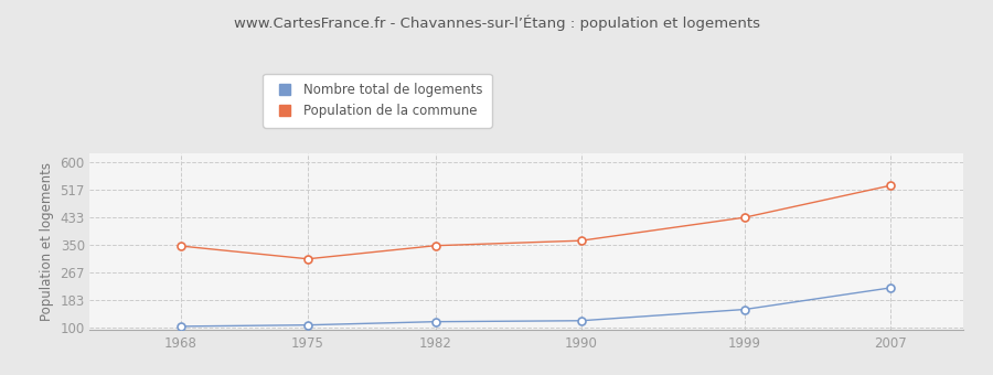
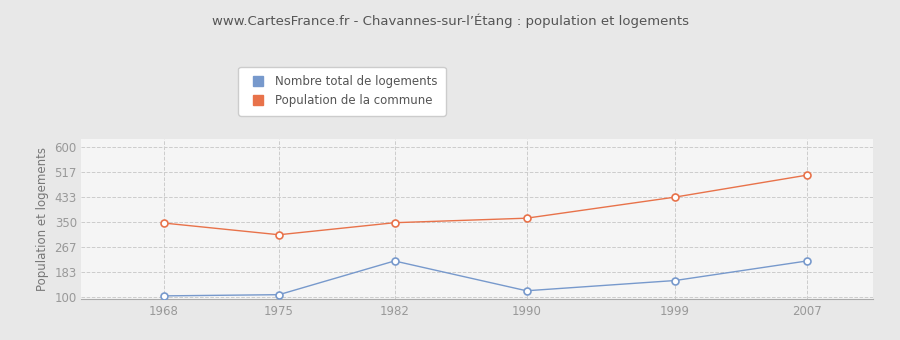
Nombre total de logements/1982: 118 -> 220
Population de la commune/2007: 528 -> 505
